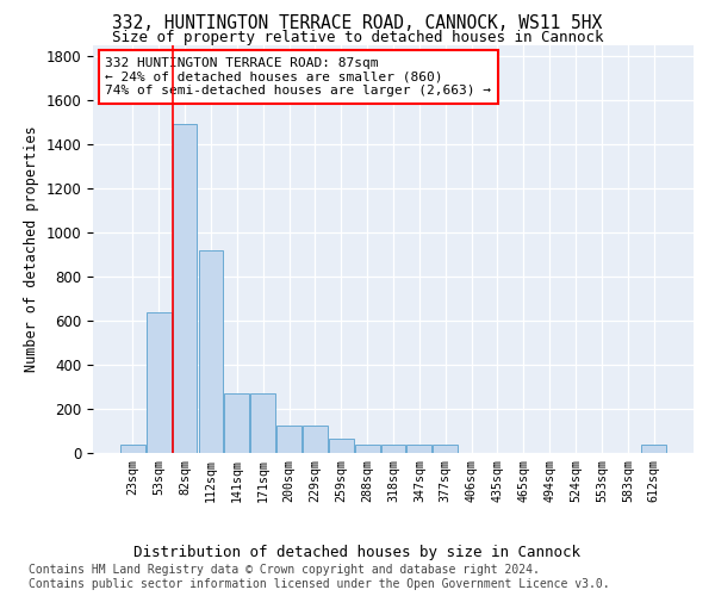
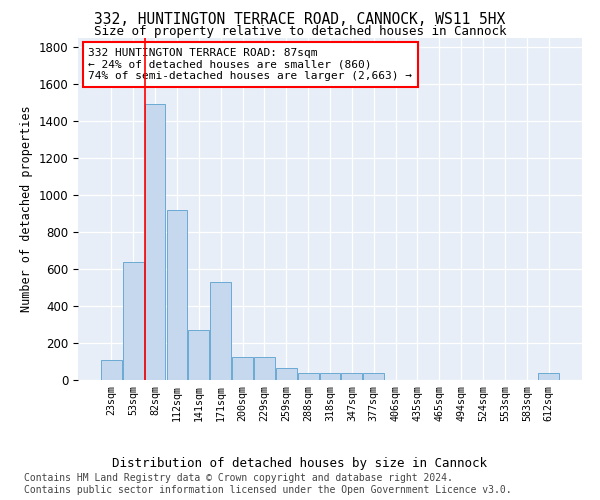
23sqm: 40 -> 110
171sqm: 270 -> 530
